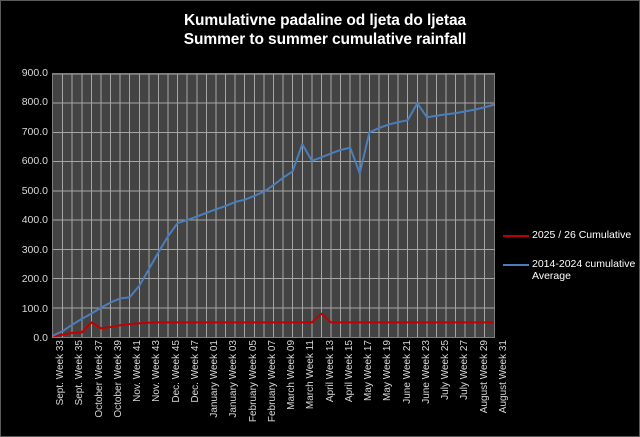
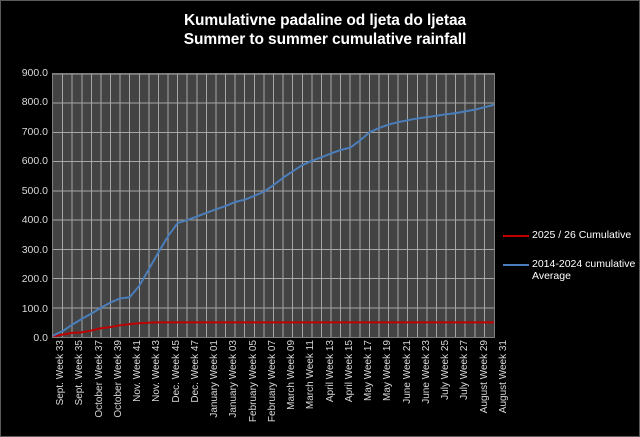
2025 / 26 Cumulative/October Week 37: 50 -> 20
2014-2024 cumulative Average/March Week 11: 660 -> 590
2025 / 26 Cumulative/April Week 13: 80 -> 50
2014-2024 cumulative Average/May Week 17: 560 -> 670
2014-2024 cumulative Average/June Week 23: 800 -> 750
